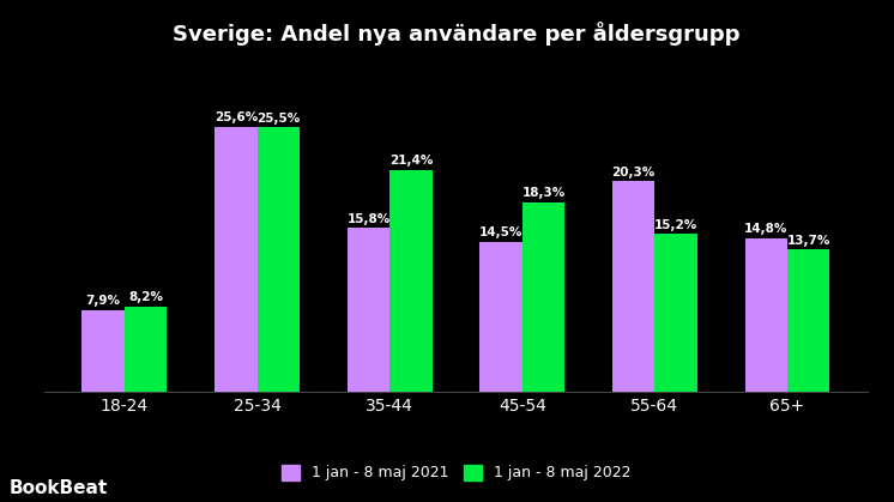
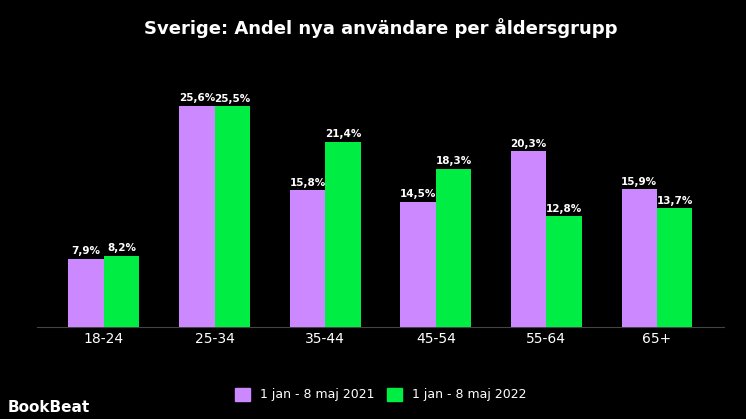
1 jan - 8 maj 2022/55-64: 15,2% -> 12,8%
1 jan - 8 maj 2021/65+: 14,8% -> 15,9%
